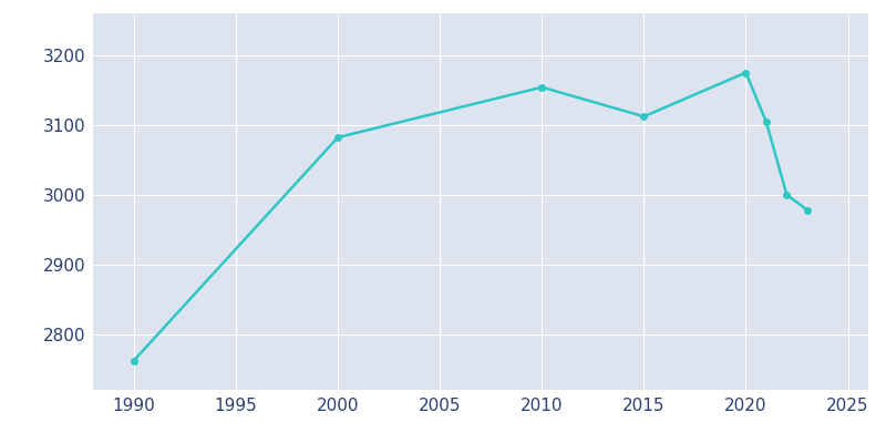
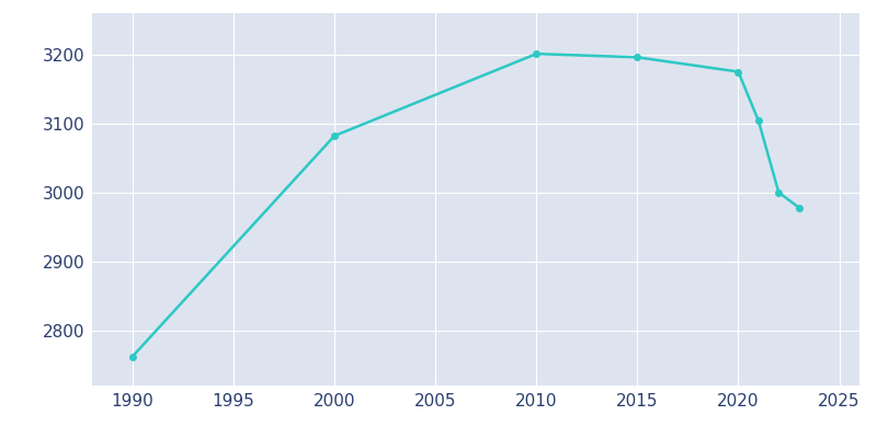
2010: 3154 -> 3201
2015: 3112 -> 3196
